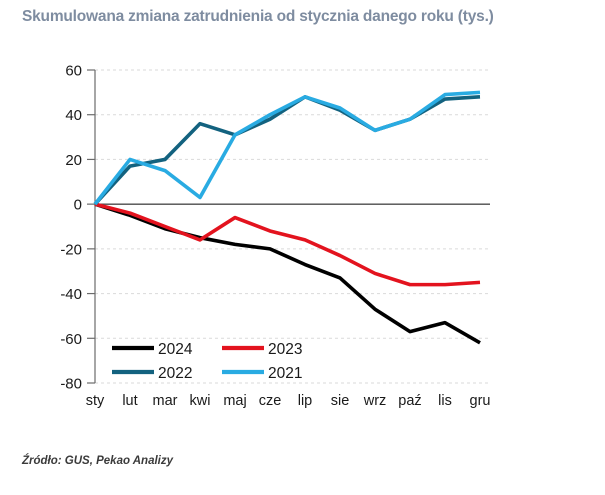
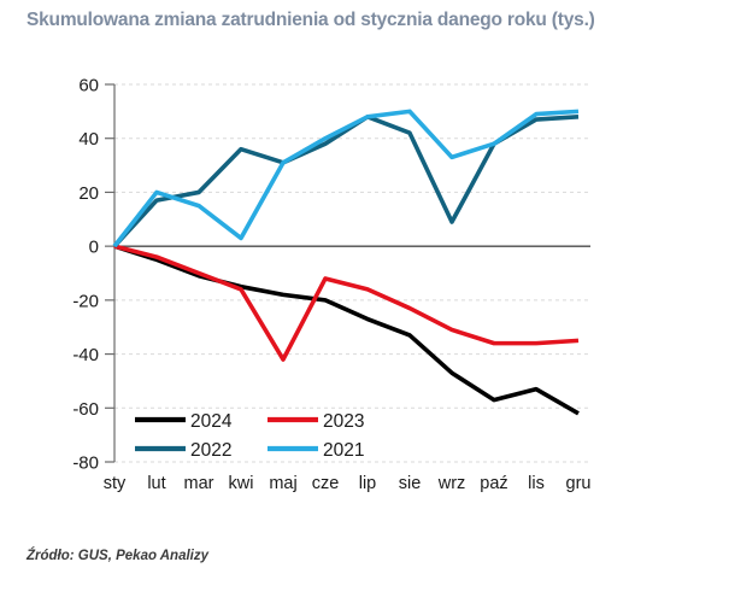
2023/maj: -6 -> -42
2021/sie: 43 -> 50
2022/wrz: 33 -> 9
